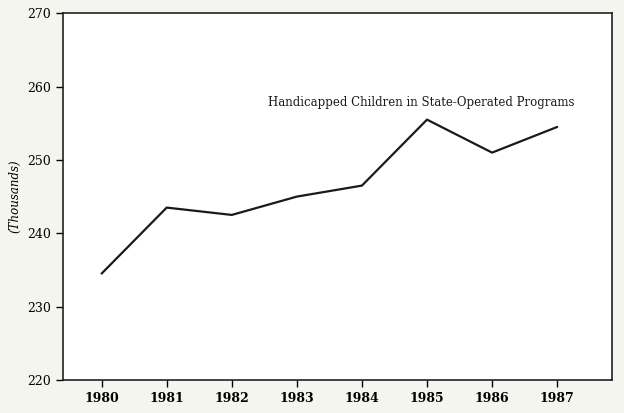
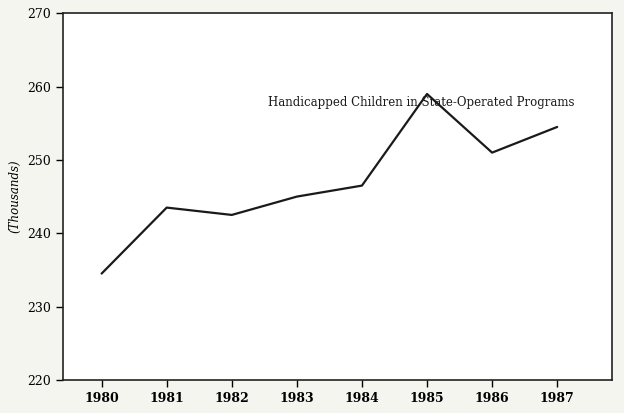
1985: 255.5 -> 259.0
